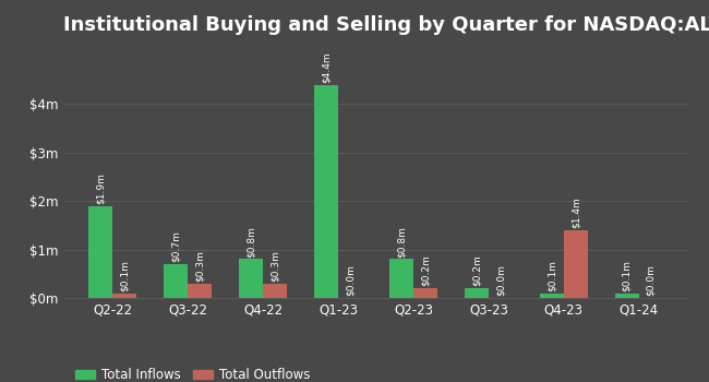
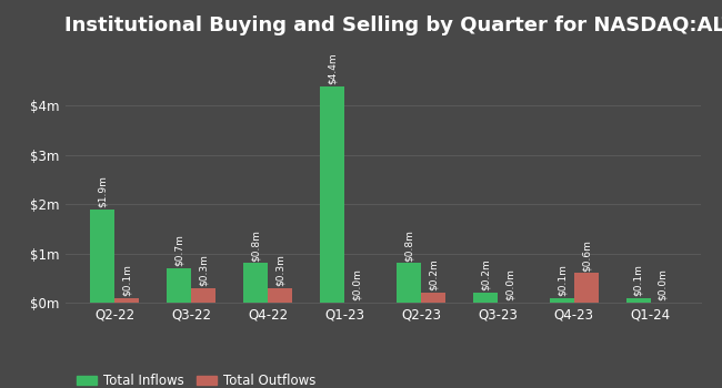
Total Outflows/Q4-23: $1.4m -> $0.6m
